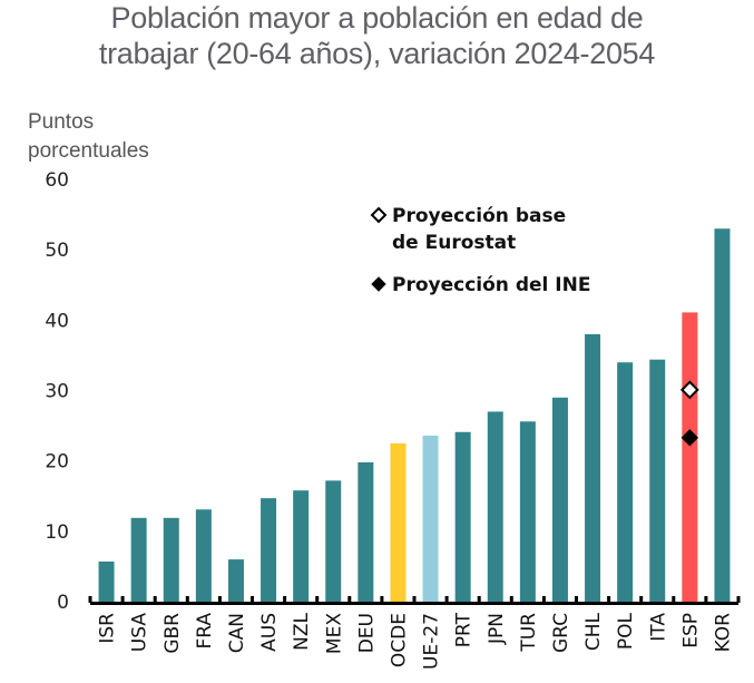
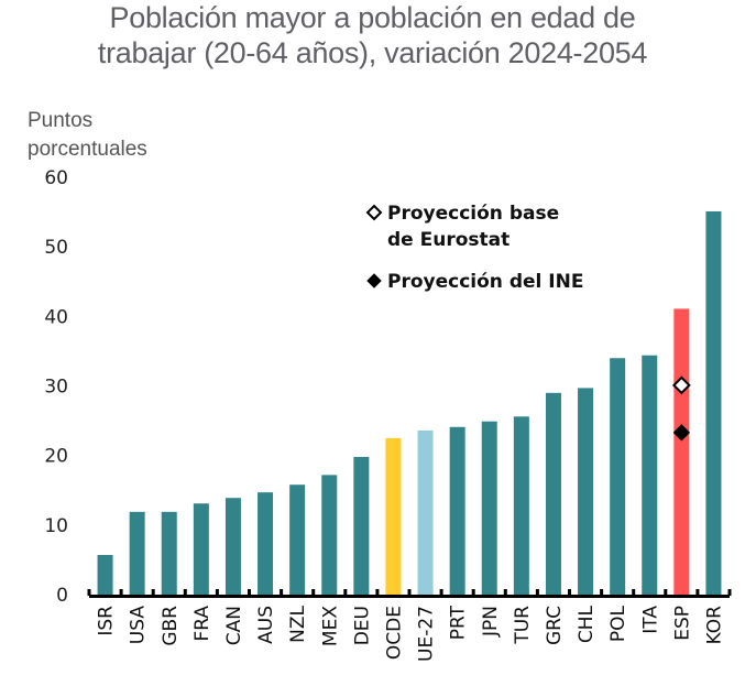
CAN: 6 -> 14
JPN: 27 -> 25
CHL: 38 -> 30
KOR: 53 -> 55
